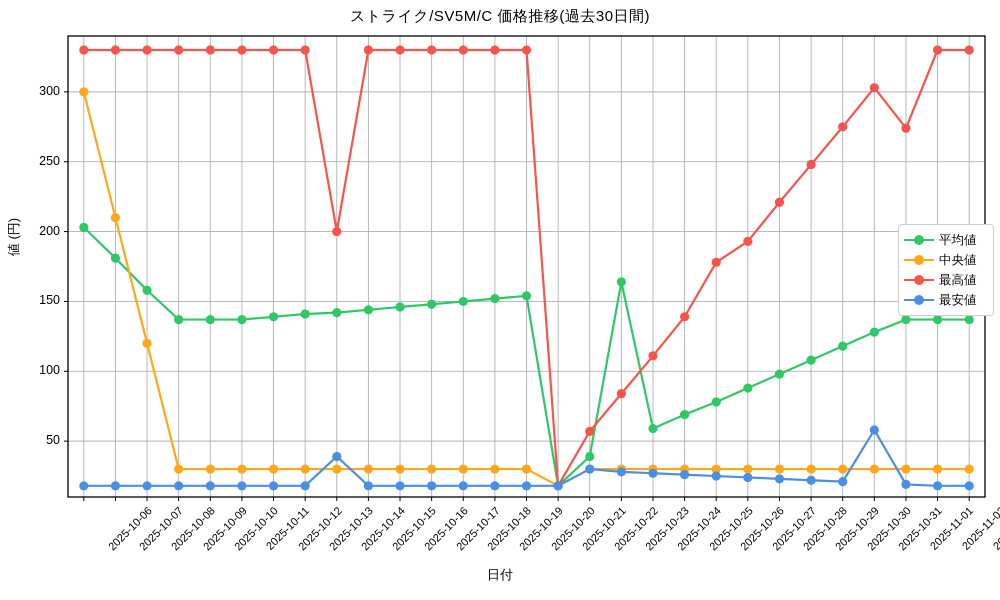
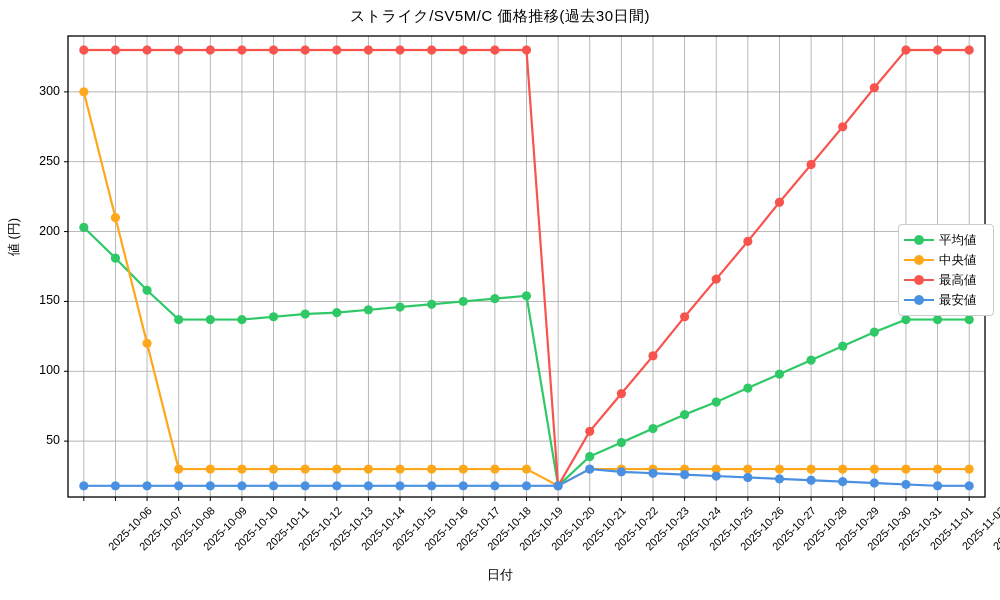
最高値/2025-10-14: 200 -> 330
最安値/2025-10-14: 39 -> 18
平均値/2025-10-23: 164 -> 49
最高値/2025-10-26: 178 -> 166
最安値/2025-10-31: 58 -> 20
最高値/2025-11-01: 274 -> 330
